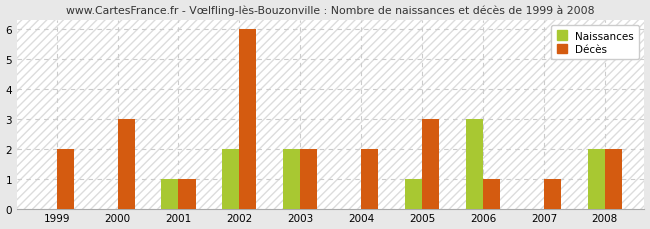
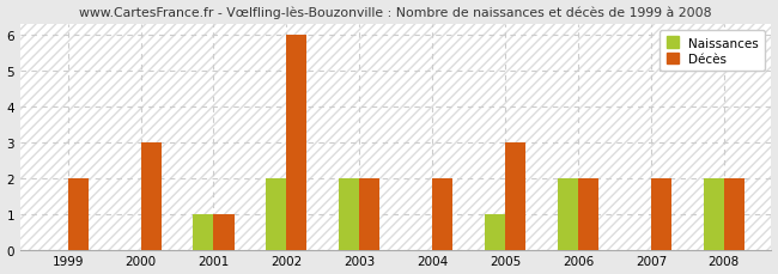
Naissances/2006: 3 -> 2
Décès/2006: 1 -> 2
Décès/2007: 1 -> 2
